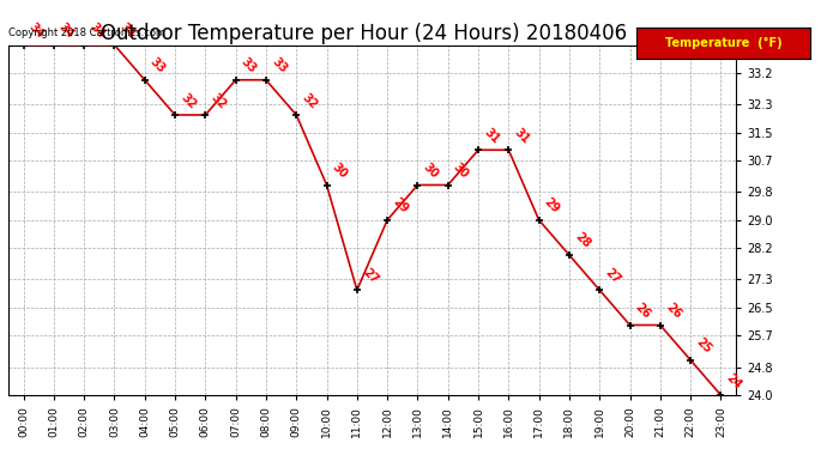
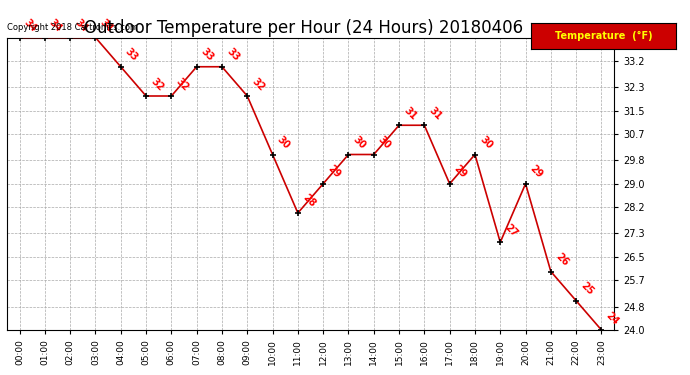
11:00: 27 -> 28
18:00: 28 -> 30
20:00: 26 -> 29
